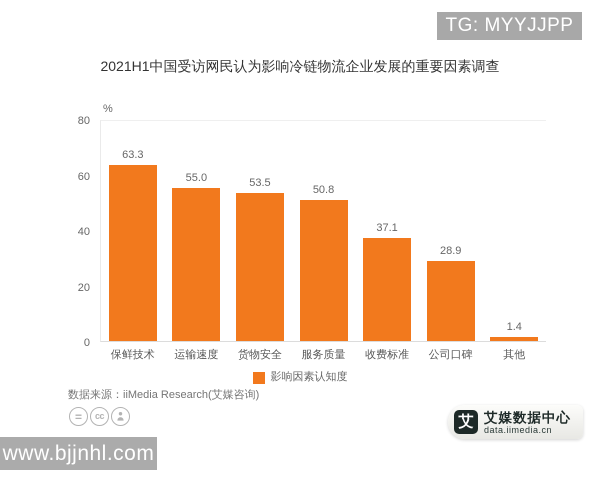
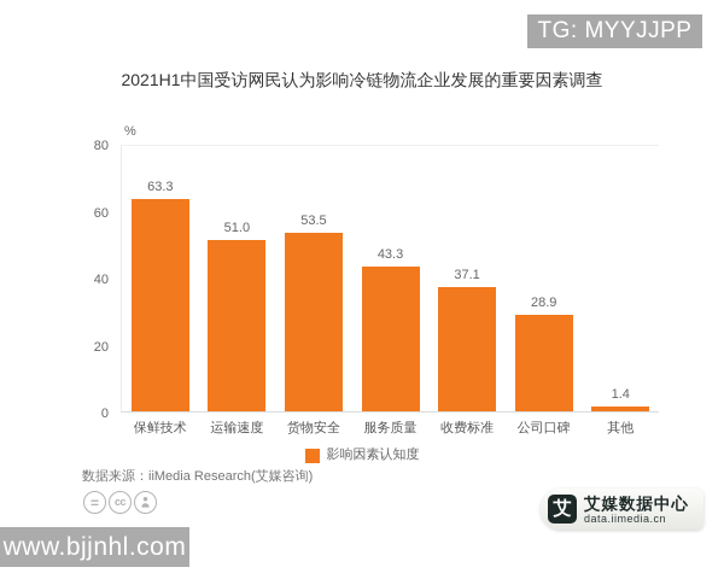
运输速度: 55.0 -> 51.0
服务质量: 50.8 -> 43.3
